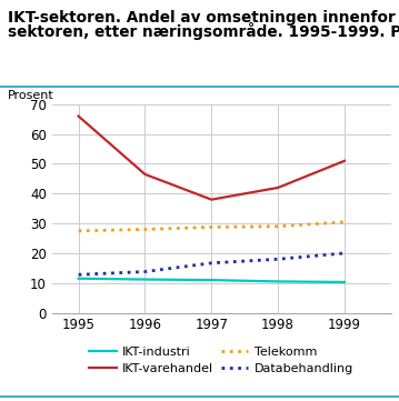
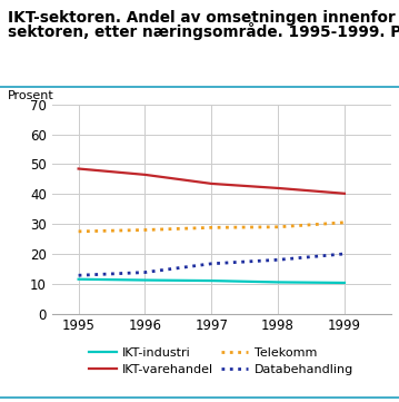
IKT-varehandel/1995: 66.0 -> 48.5
IKT-varehandel/1997: 38.0 -> 43.5
IKT-varehandel/1999: 51.0 -> 40.2
